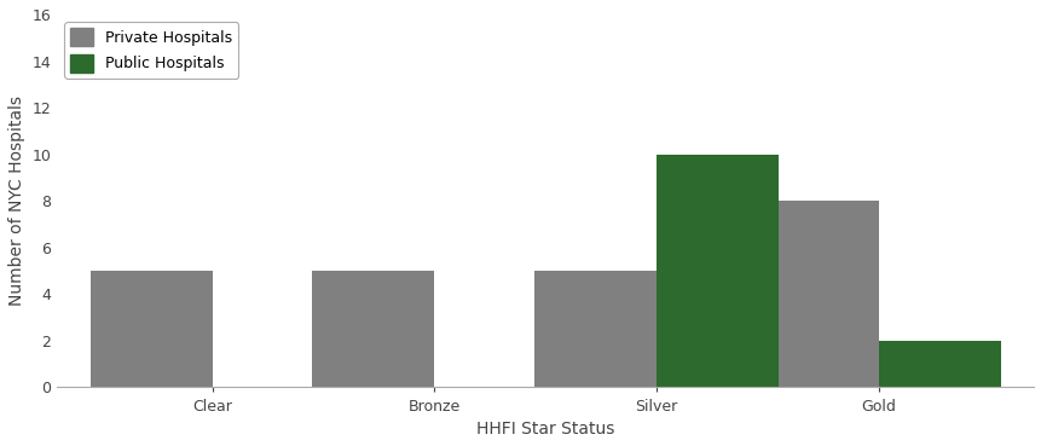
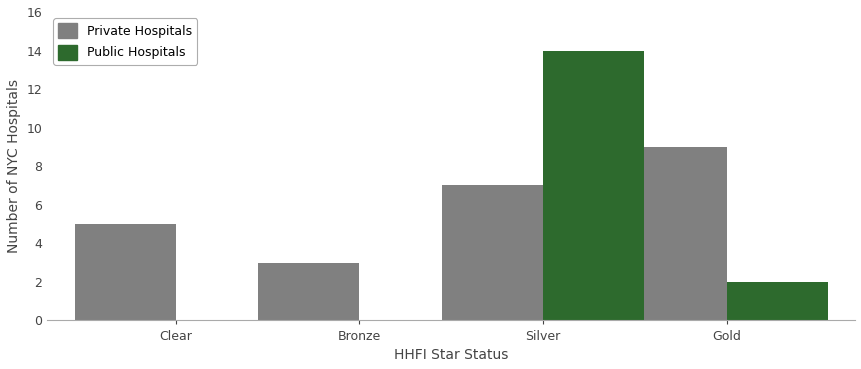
Private Hospitals/Bronze: 5 -> 3
Private Hospitals/Silver: 5 -> 7
Public Hospitals/Silver: 10 -> 14
Private Hospitals/Gold: 8 -> 9
